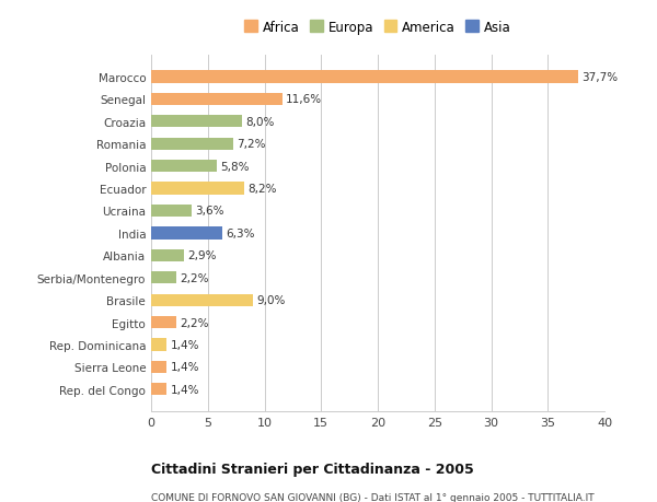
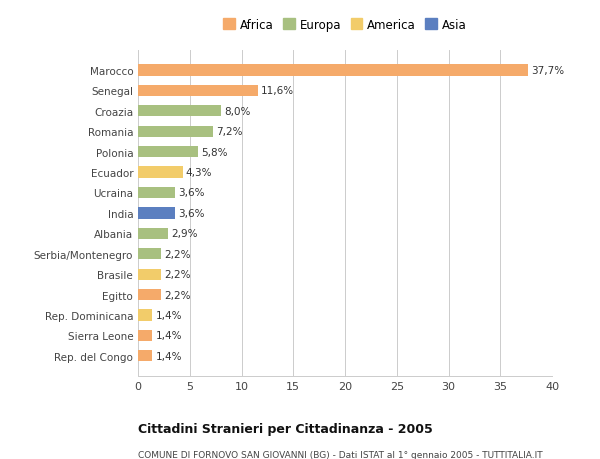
Ecuador: 8,2% -> 4,3%
India: 6,3% -> 3,6%
Brasile: 9,0% -> 2,2%
